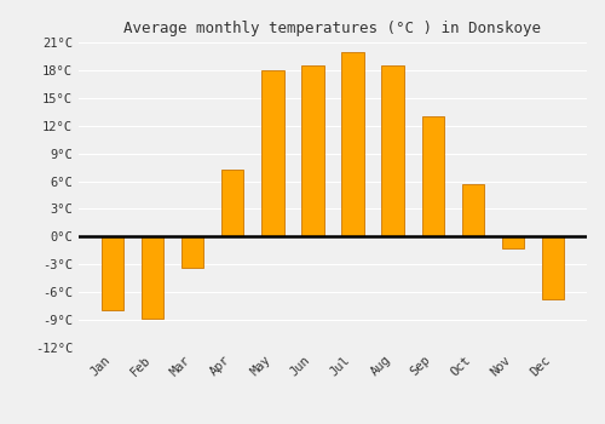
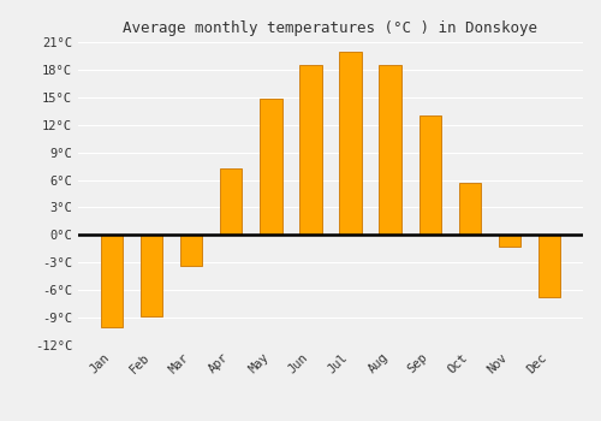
Jan: -8.0°C -> -10.0°C
May: 18.0°C -> 14.8°C
